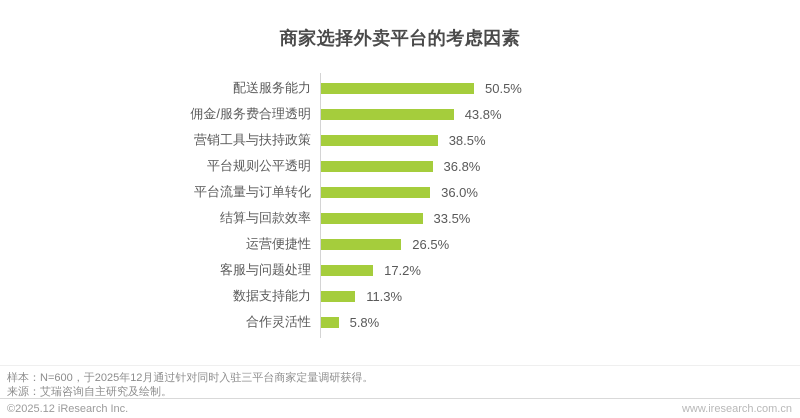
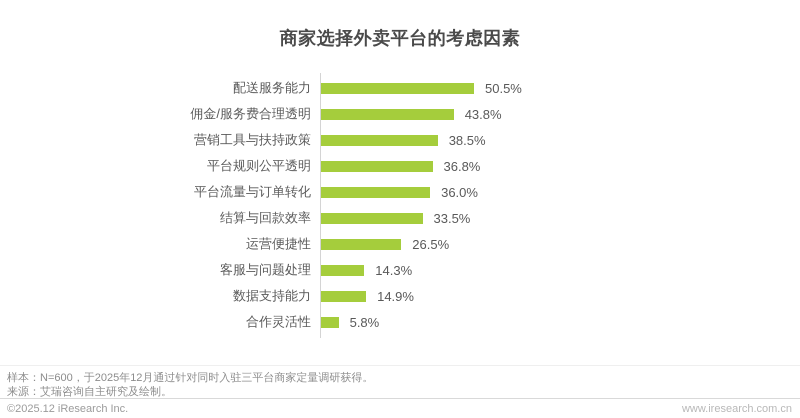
客服与问题处理: 17.2% -> 14.3%
数据支持能力: 11.3% -> 14.9%
